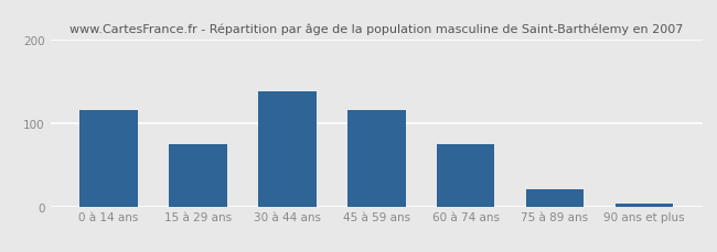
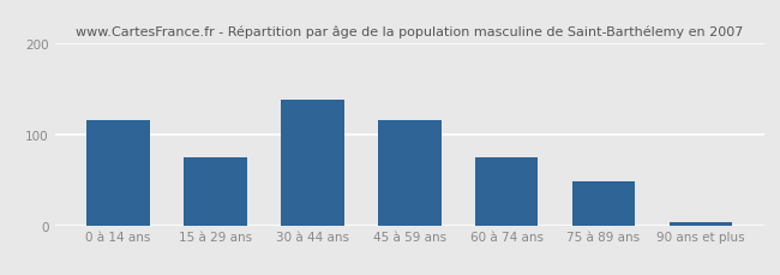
75 à 89 ans: 20 -> 48
